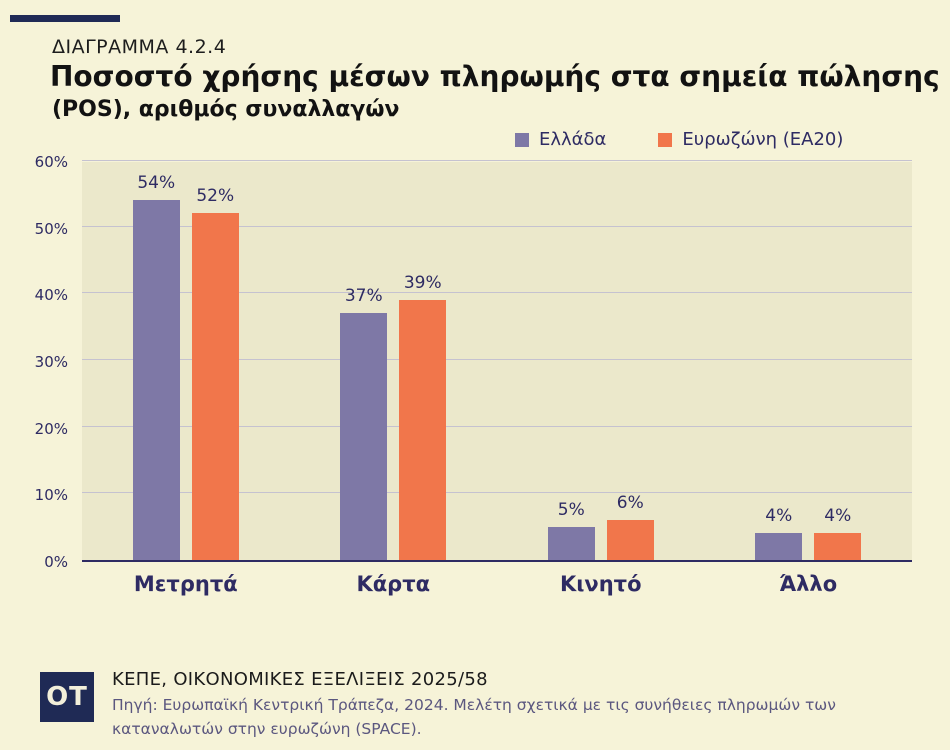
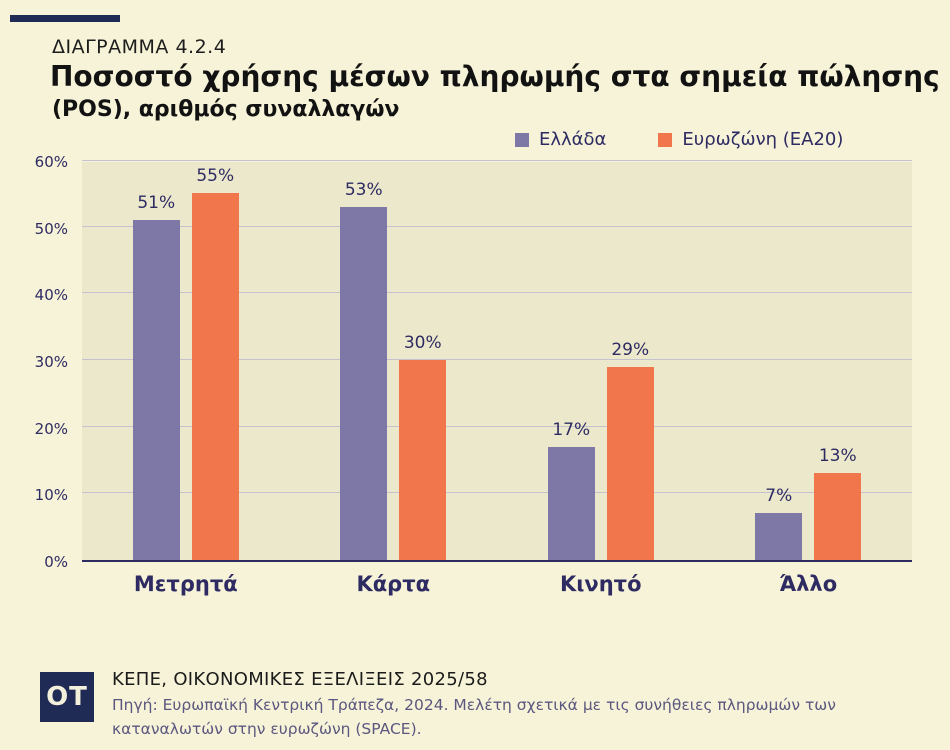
Ελλάδα/Μετρητά: 54% -> 51%
Ευρωζώνη (ΕΑ20)/Μετρητά: 52% -> 55%
Ελλάδα/Κάρτα: 37% -> 53%
Ευρωζώνη (ΕΑ20)/Κάρτα: 39% -> 30%
Ελλάδα/Κινητό: 5% -> 17%
Ευρωζώνη (ΕΑ20)/Κινητό: 6% -> 29%
Ελλάδα/Άλλο: 4% -> 7%
Ευρωζώνη (ΕΑ20)/Άλλο: 4% -> 13%
